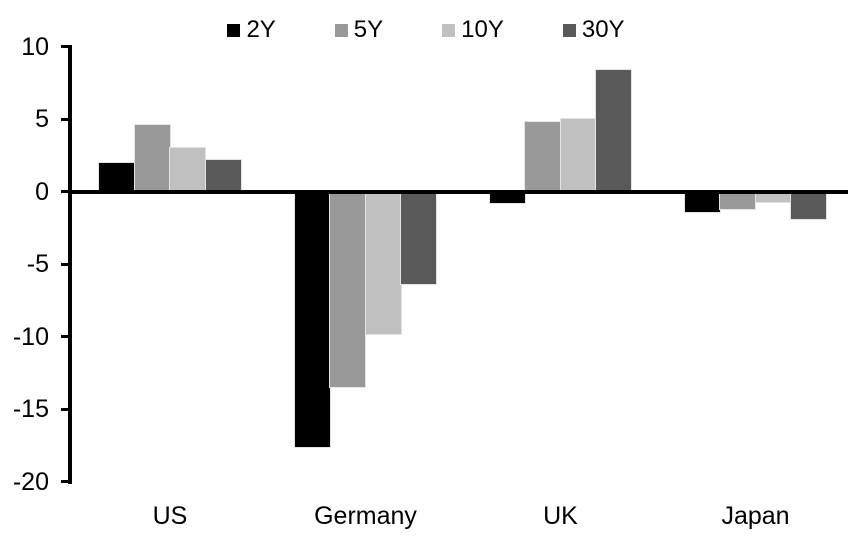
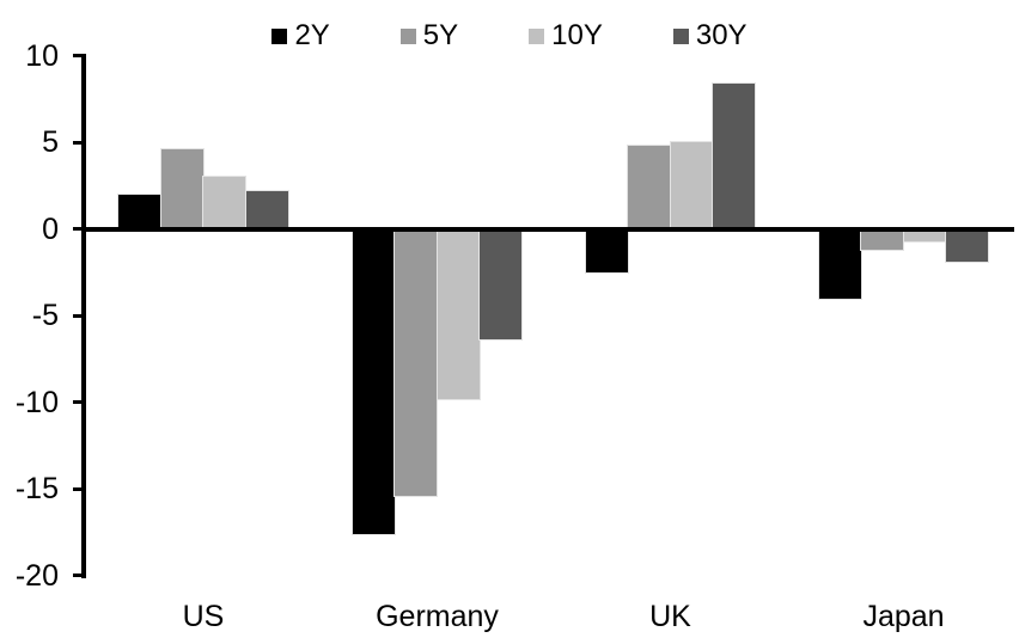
5Y/Germany: -13.5 -> -15.4
2Y/UK: -0.8 -> -2.5
2Y/Japan: -1.4 -> -4.0
